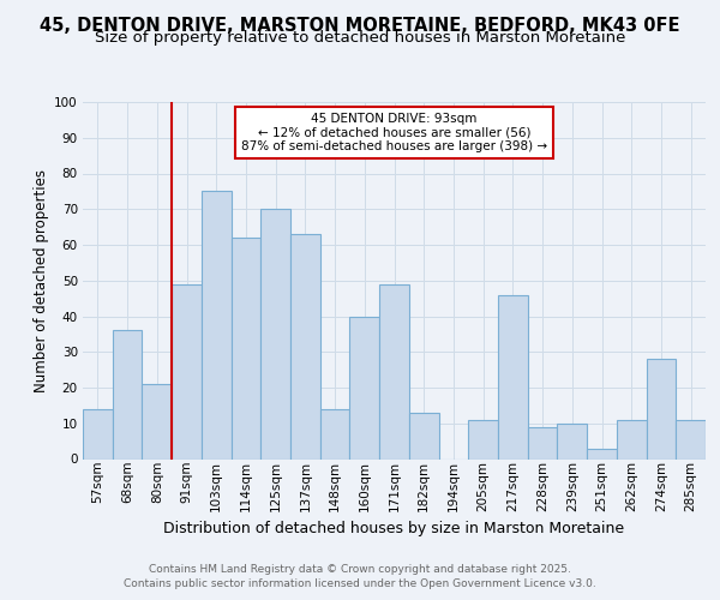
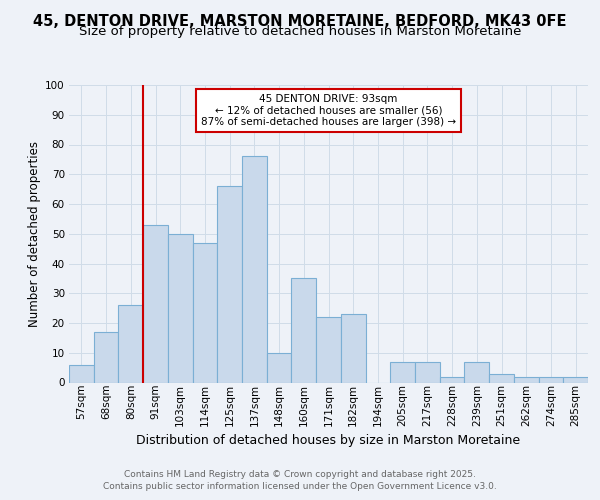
57sqm: 14 -> 6
68sqm: 36 -> 17
80sqm: 21 -> 26
91sqm: 49 -> 53
103sqm: 75 -> 50
114sqm: 62 -> 47
125sqm: 70 -> 66
137sqm: 63 -> 76
148sqm: 14 -> 10
160sqm: 40 -> 35
171sqm: 49 -> 22
182sqm: 13 -> 23
205sqm: 11 -> 7
217sqm: 46 -> 7
228sqm: 9 -> 2
239sqm: 10 -> 7
262sqm: 11 -> 2
274sqm: 28 -> 2
285sqm: 11 -> 2
